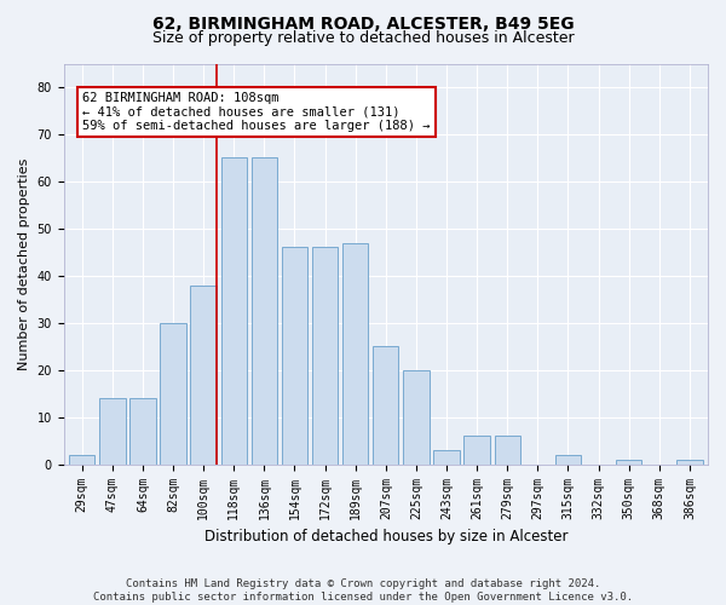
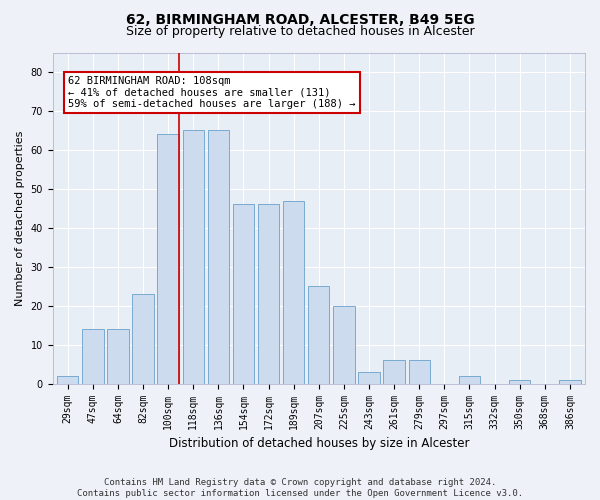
82sqm: 30 -> 23
100sqm: 38 -> 64
